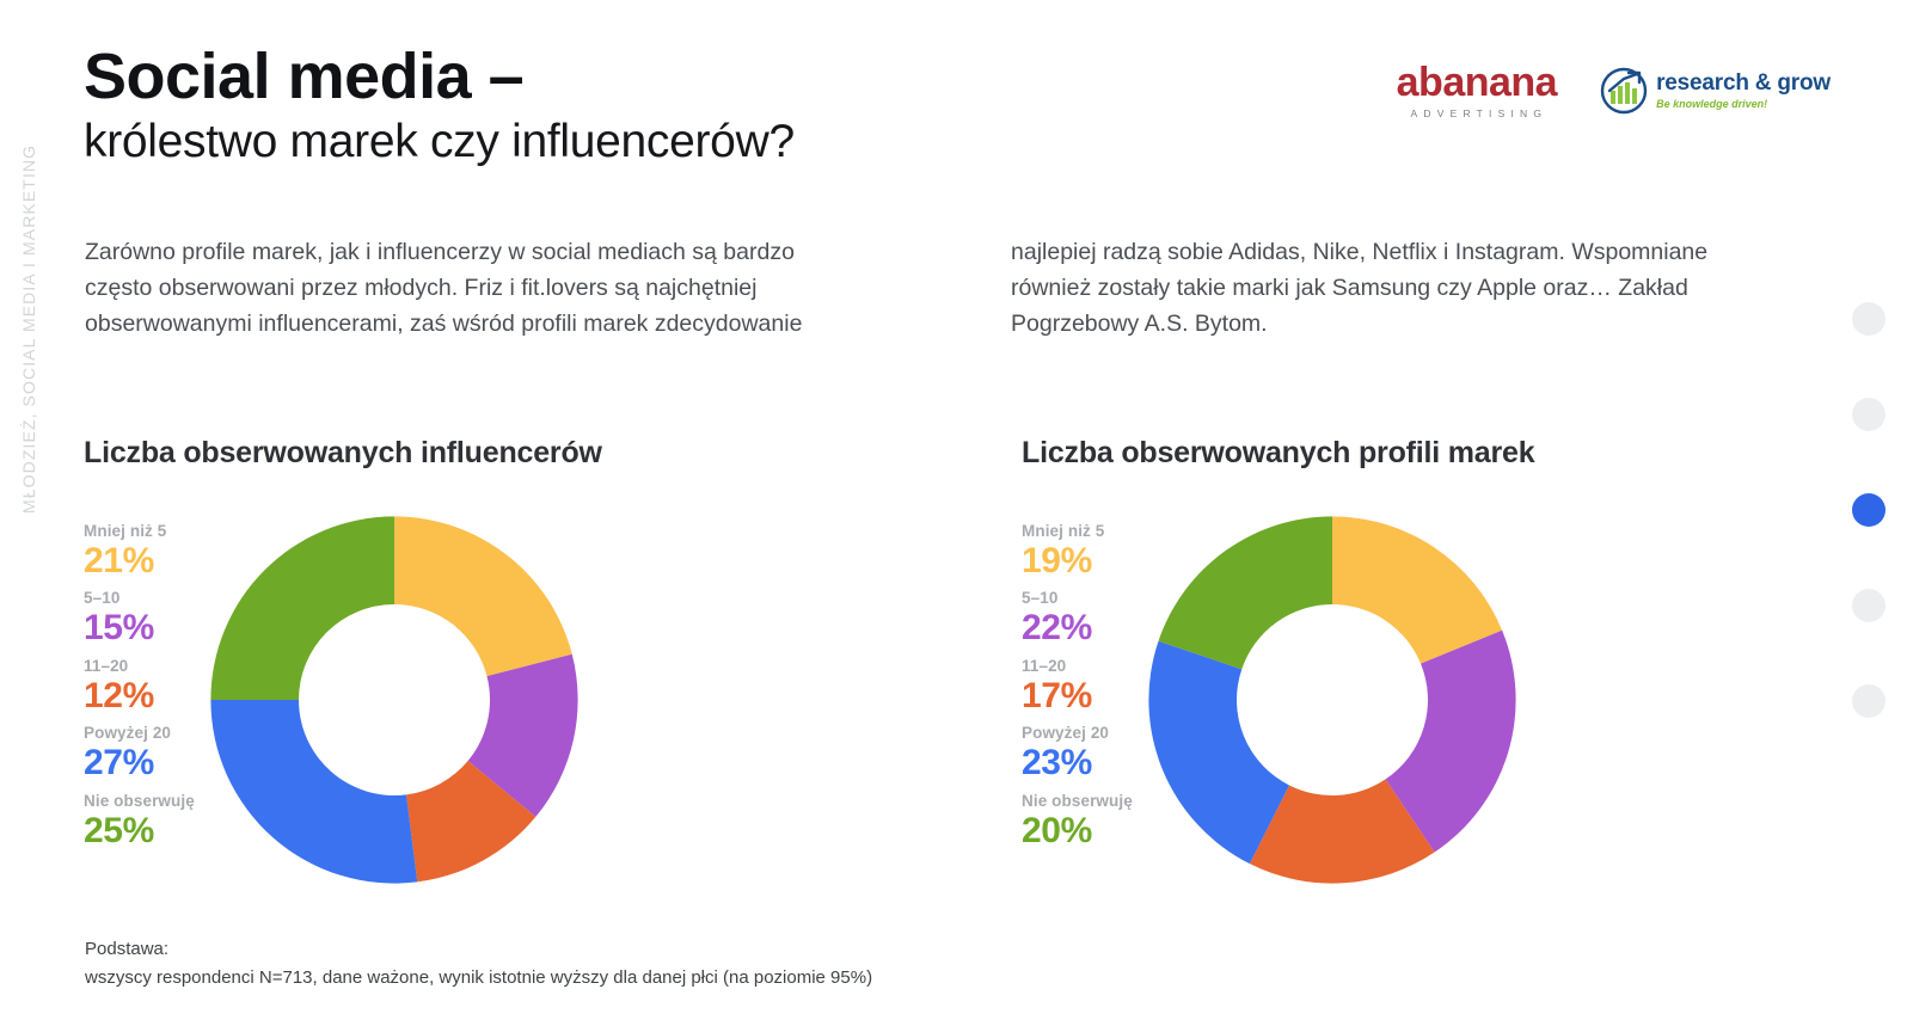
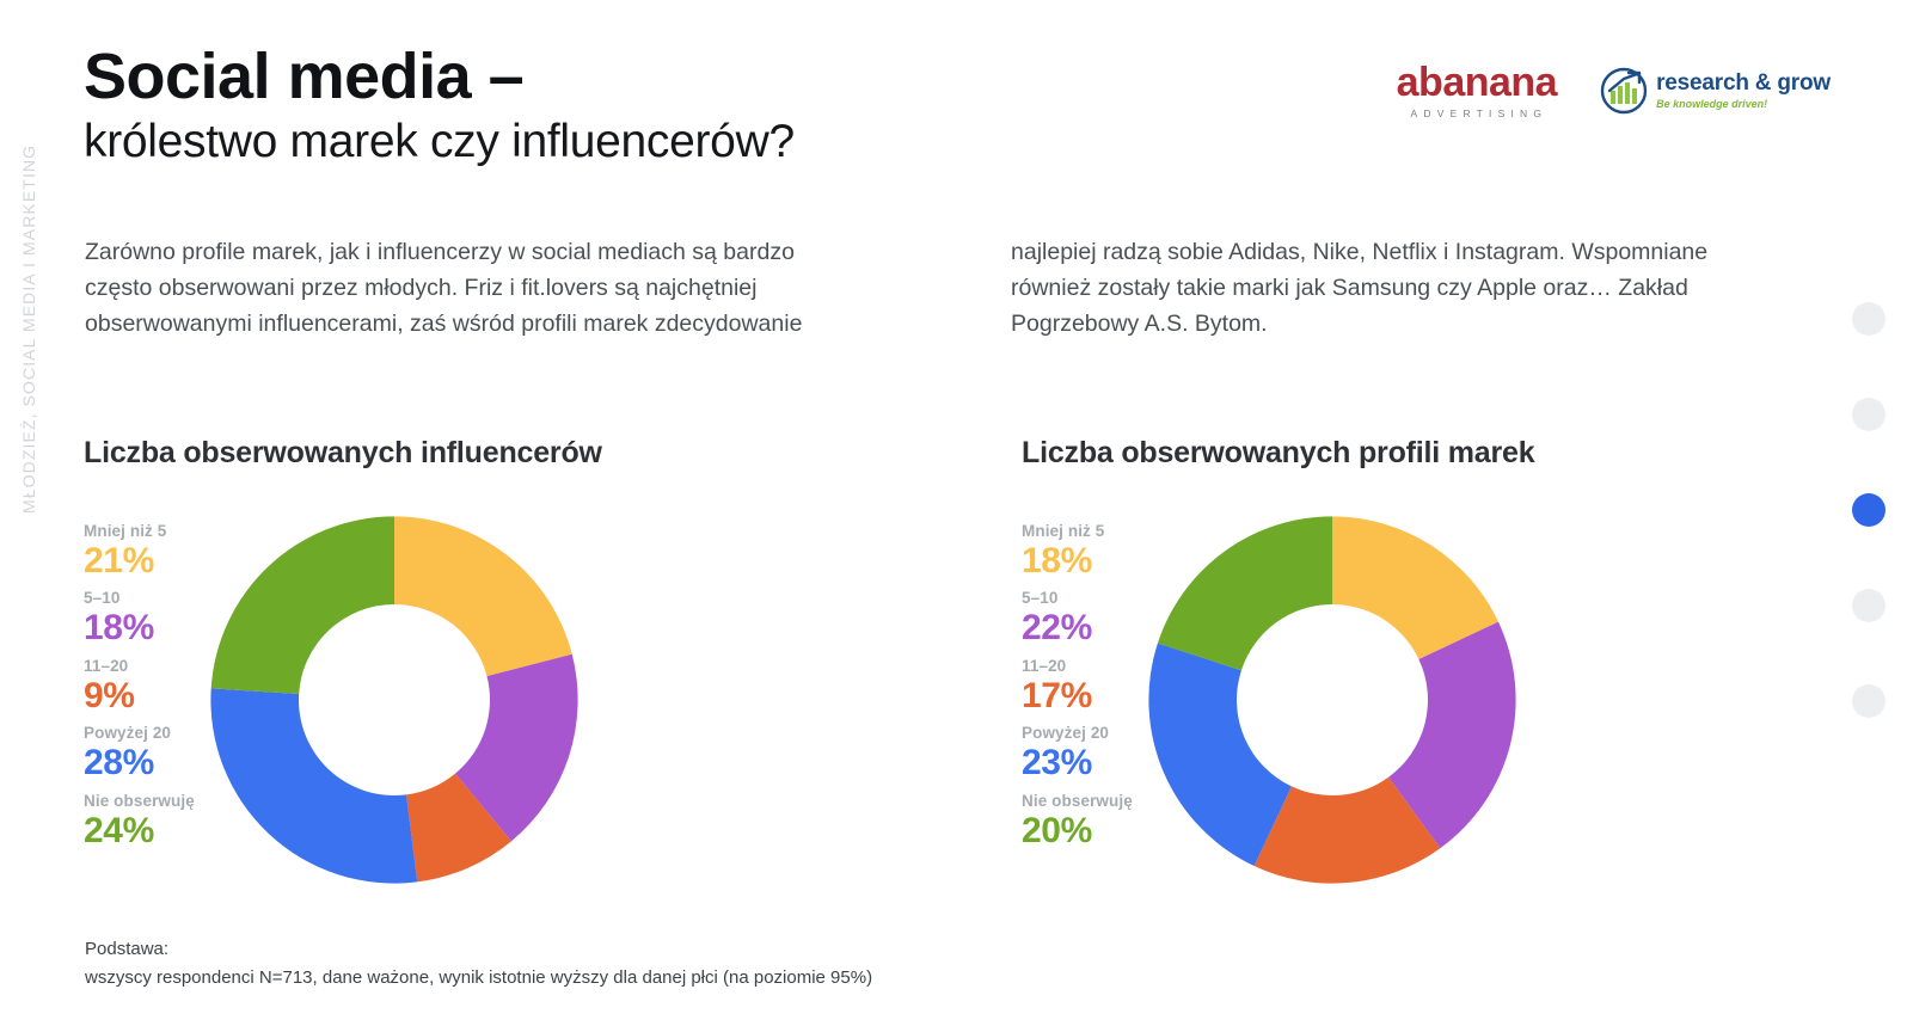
Liczba obserwowanych influencerów/5–10: 15% -> 18%
Liczba obserwowanych influencerów/11–20: 12% -> 9%
Liczba obserwowanych influencerów/Powyżej 20: 27% -> 28%
Liczba obserwowanych influencerów/Nie obserwuję: 25% -> 24%
Liczba obserwowanych profili marek/Mniej niż 5: 19% -> 18%
